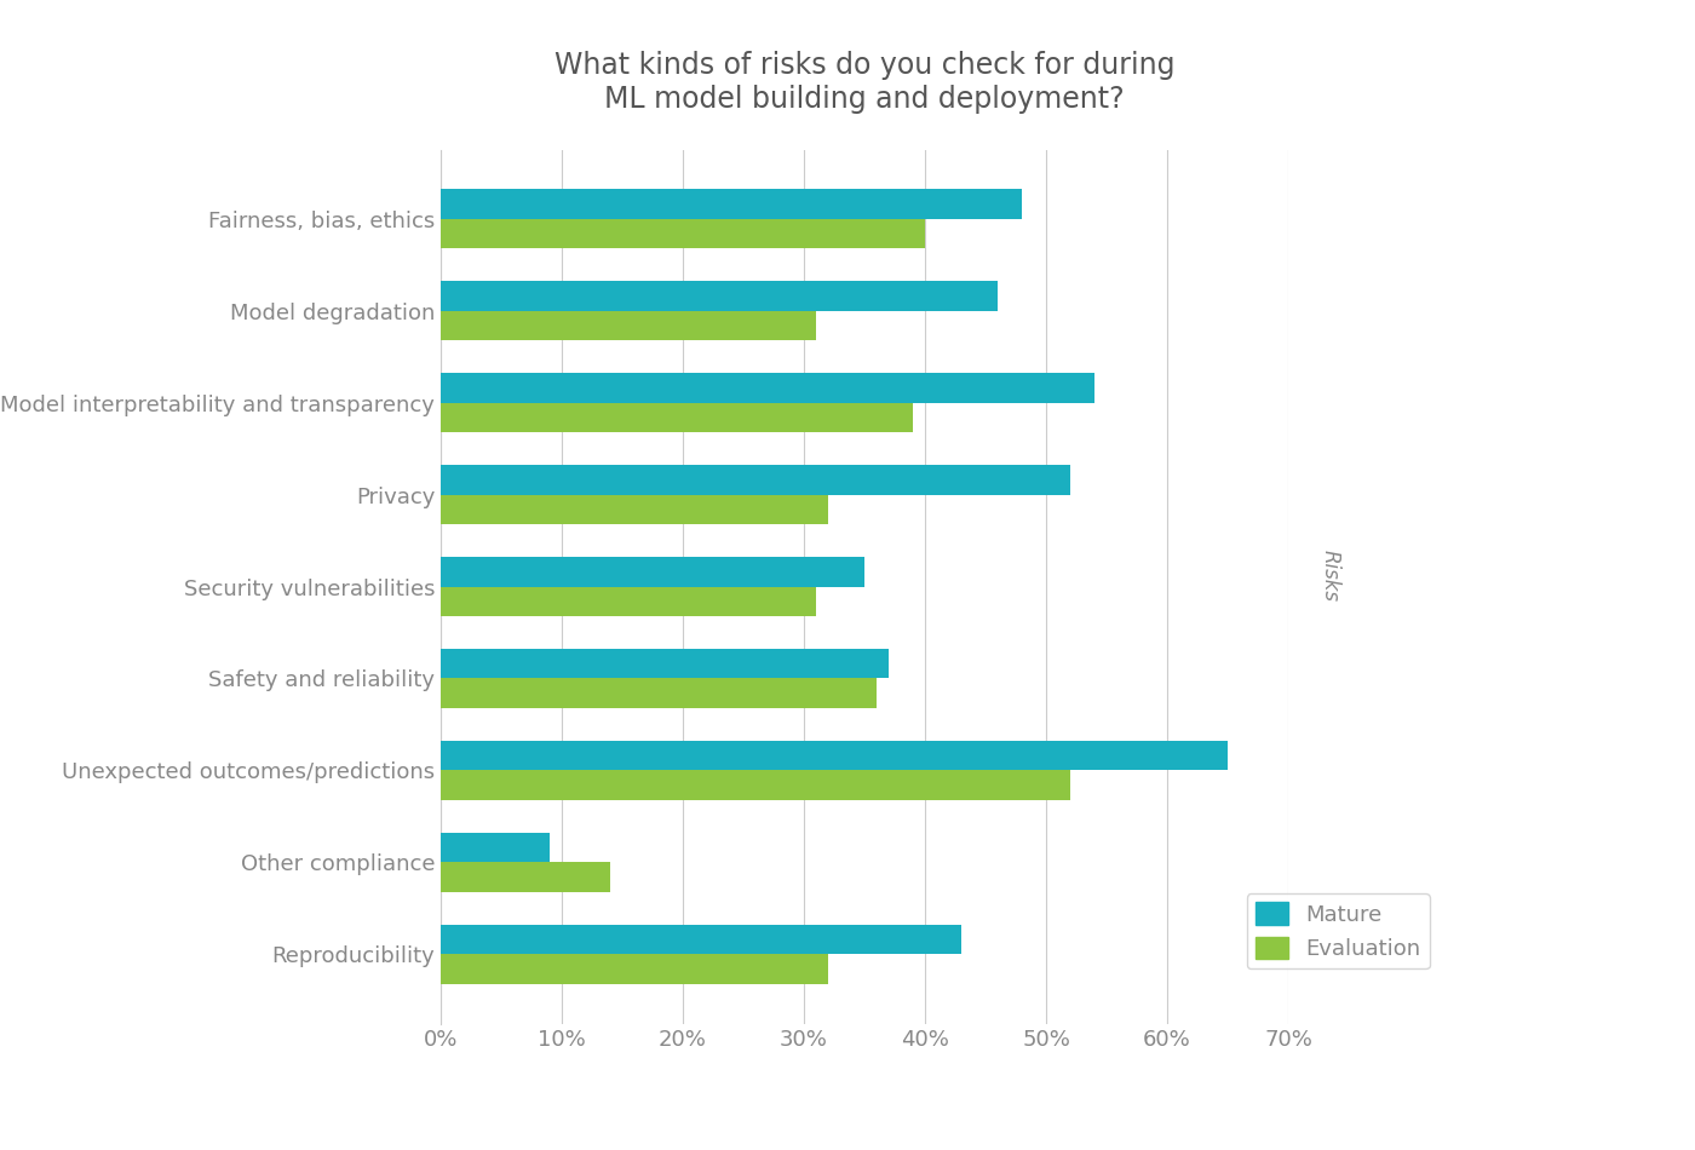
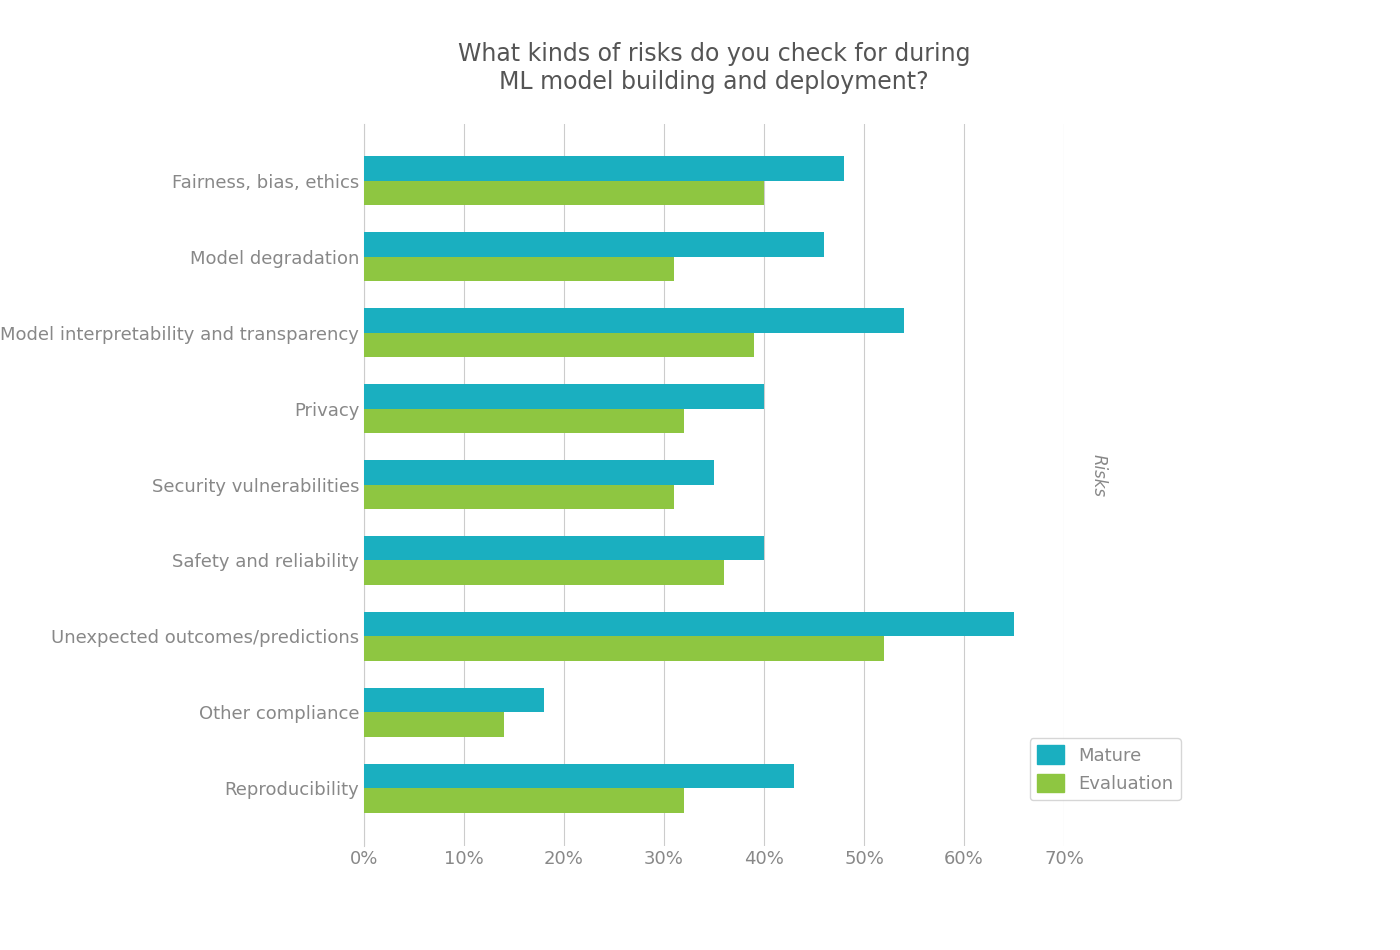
Mature/Privacy: 52% -> 40%
Mature/Safety and reliability: 37% -> 40%
Mature/Other compliance: 9% -> 18%
